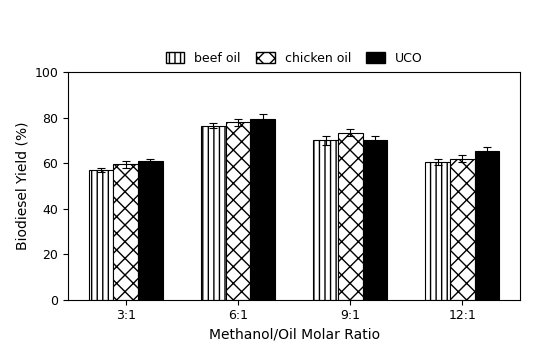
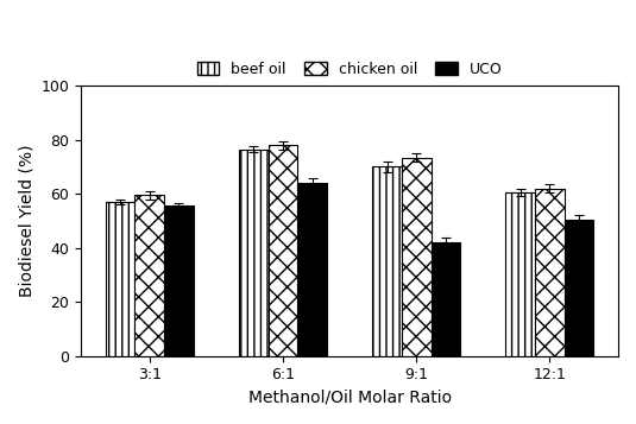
UCO/3:1: 61.0 -> 55.5
UCO/6:1: 79.5 -> 64.0
UCO/9:1: 70.0 -> 42.0
UCO/12:1: 65.5 -> 50.5
